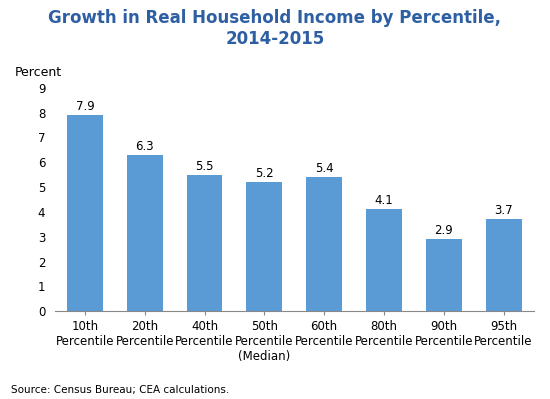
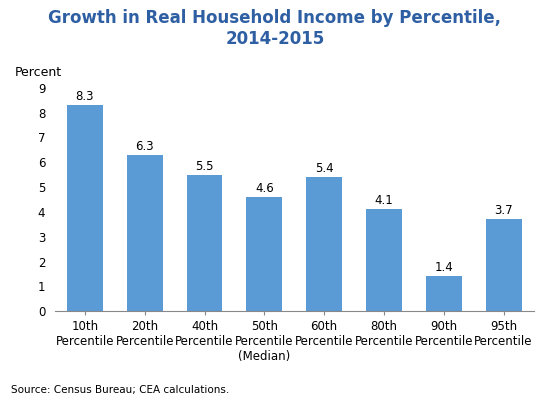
10th Percentile: 7.9 -> 8.3
50th Percentile (Median): 5.2 -> 4.6
90th Percentile: 2.9 -> 1.4
